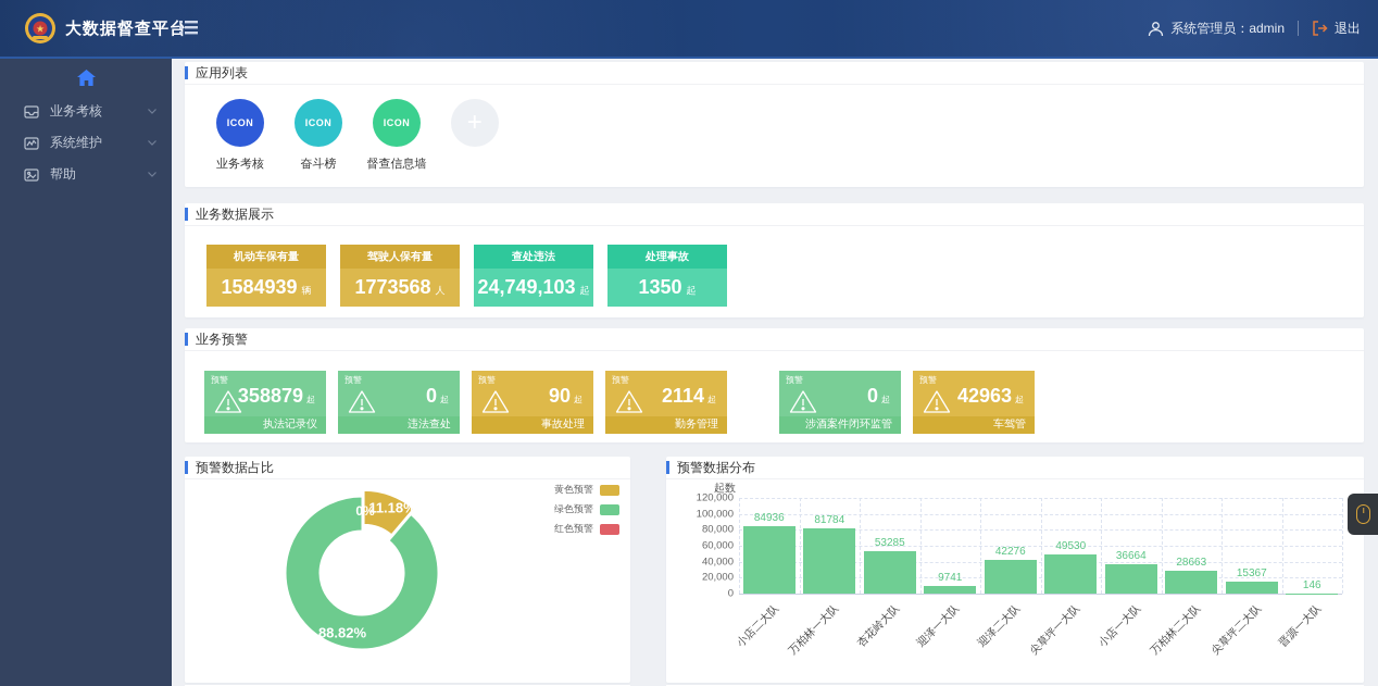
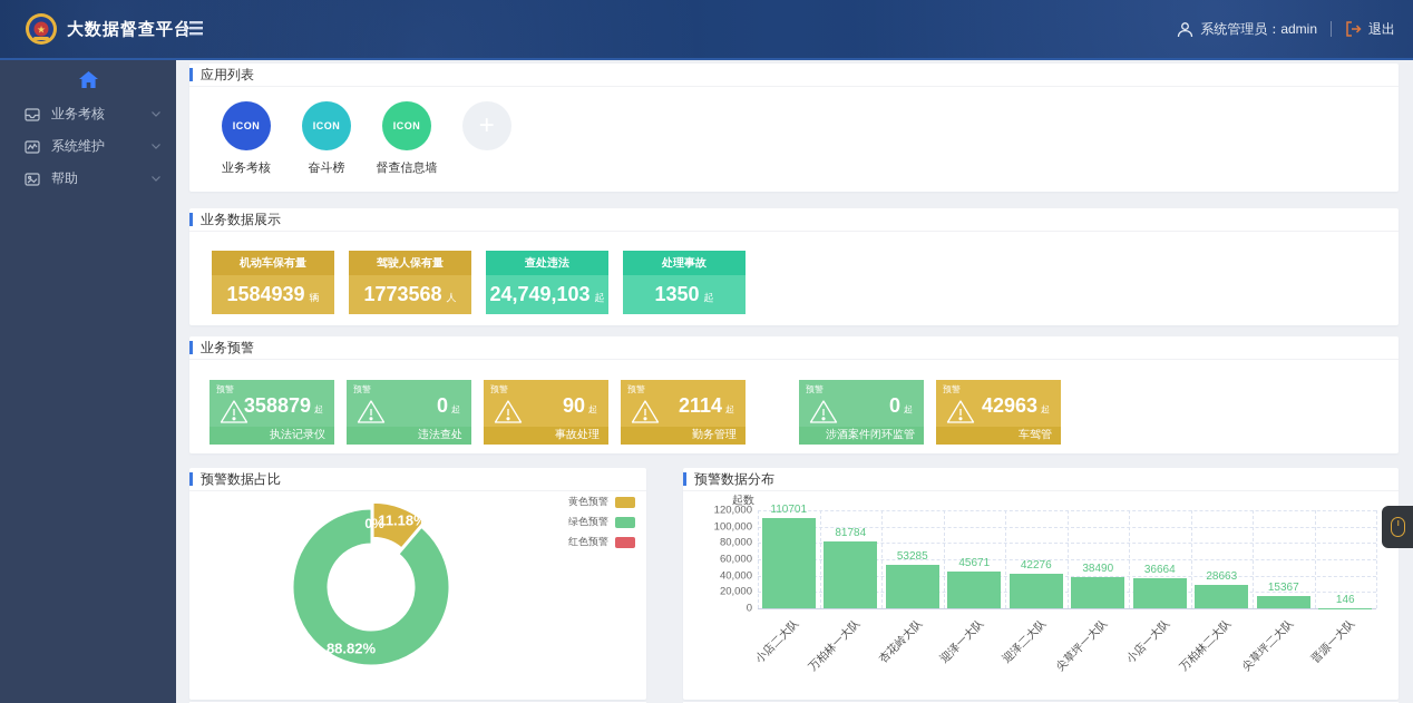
预警数据分布/小店二大队: 84936 -> 110701
预警数据分布/迎泽一大队: 9741 -> 45671
预警数据分布/尖草坪一大队: 49530 -> 38490
